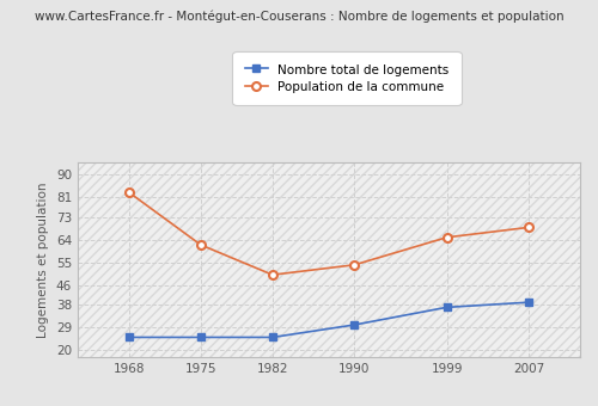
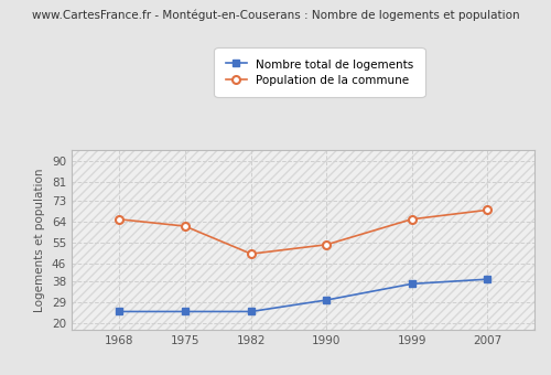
Population de la commune/1968: 83 -> 65
